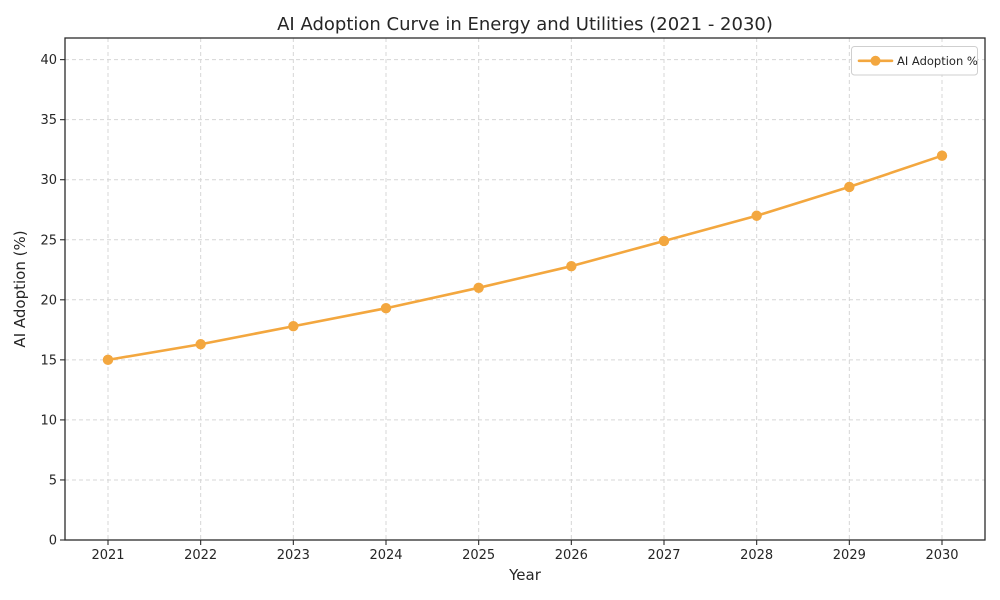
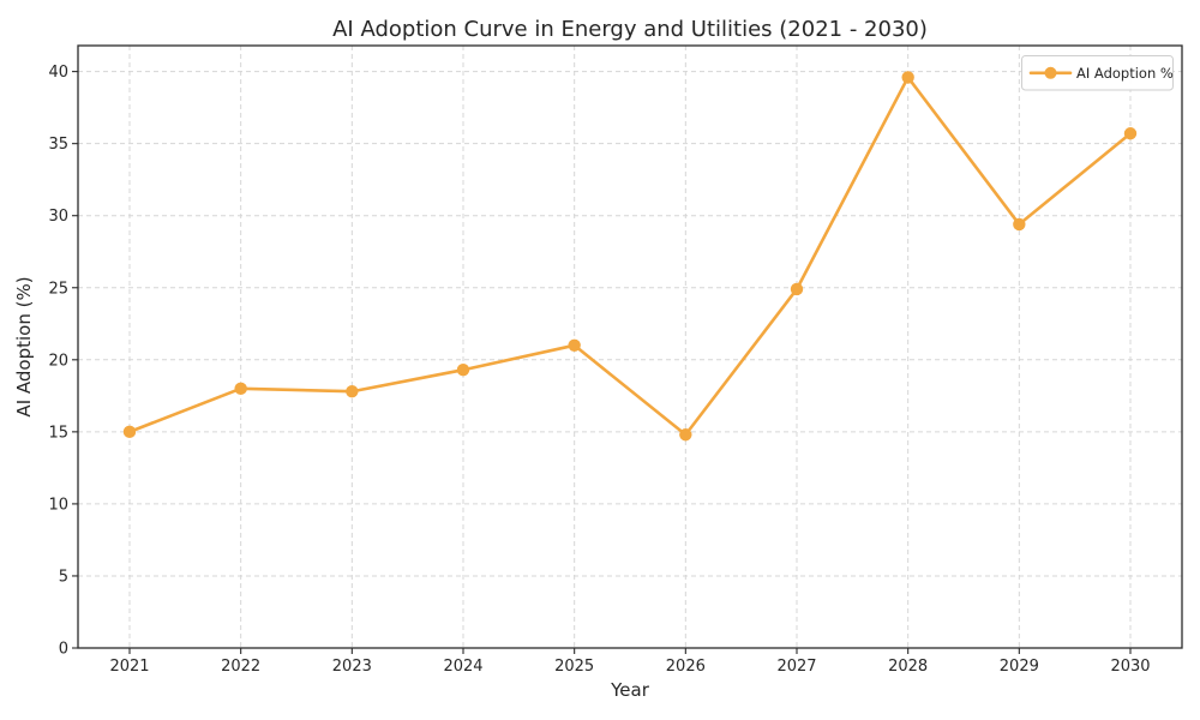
2022: 16.3 -> 18.0
2026: 22.8 -> 14.8
2028: 27.0 -> 39.6
2030: 32.0 -> 35.7
